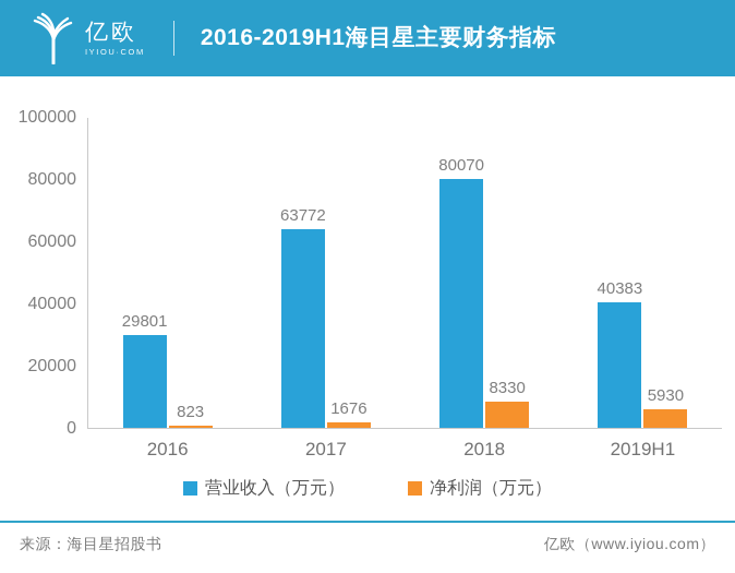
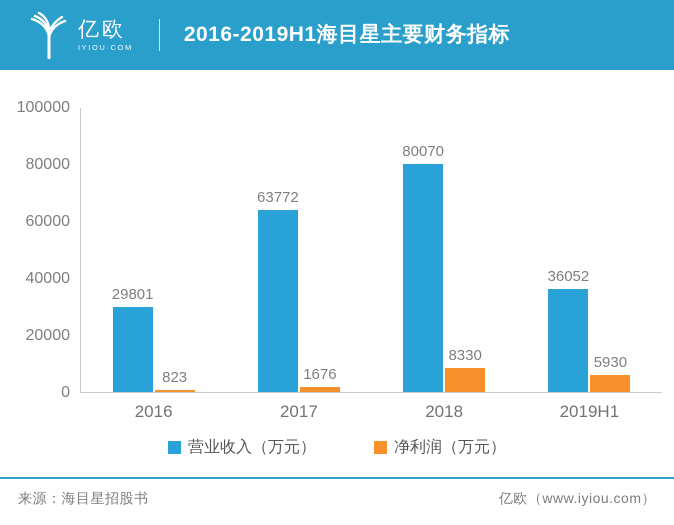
营业收入（万元）/2019H1: 40383 -> 36052
